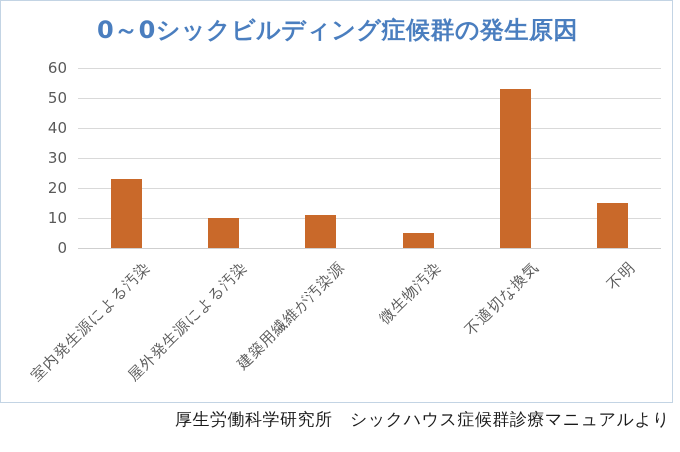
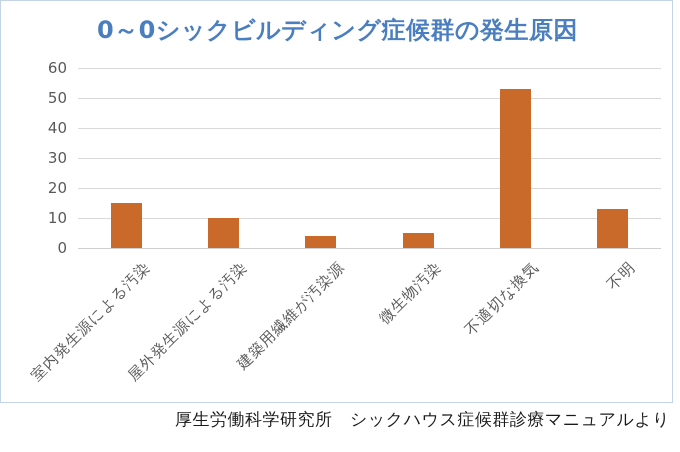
室内発生源による汚染: 23 -> 15
建築用繊維が汚染源: 11 -> 4
不明: 15 -> 13
